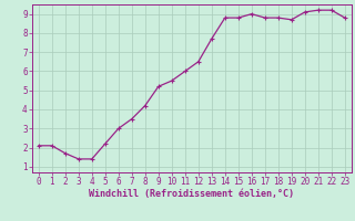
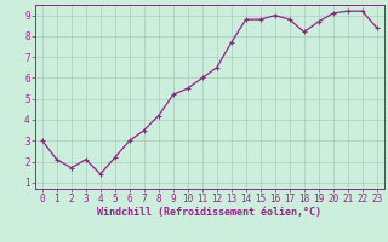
0: 2.1 -> 3.0
3: 1.4 -> 2.1
18: 8.8 -> 8.2
23: 8.8 -> 8.4
